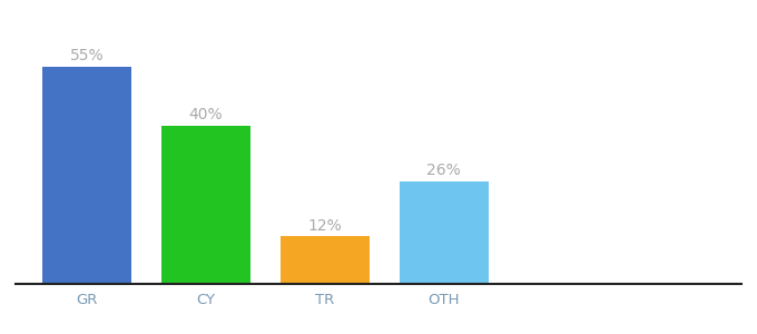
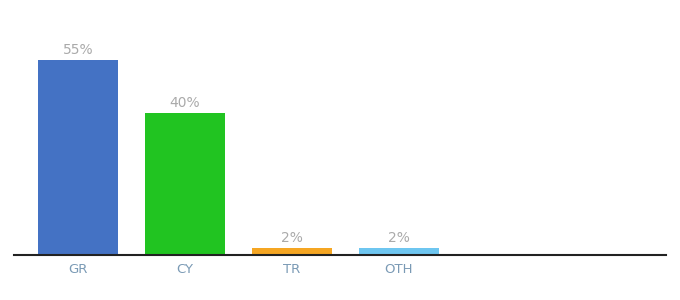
TR: 12% -> 2%
OTH: 26% -> 2%
